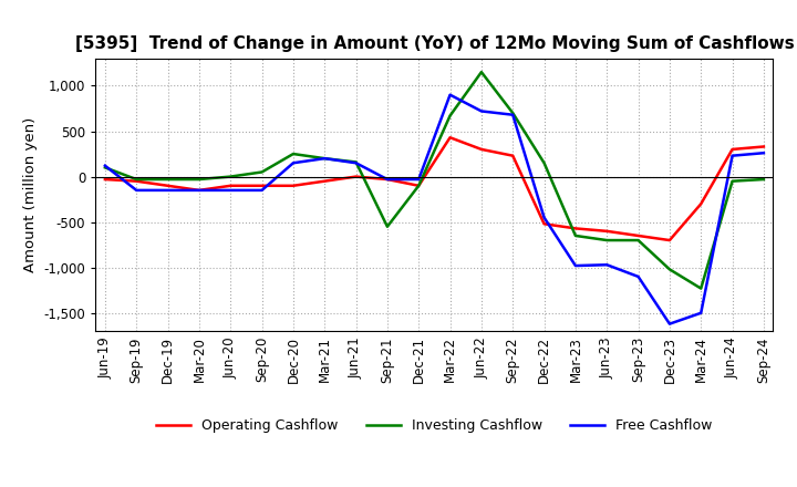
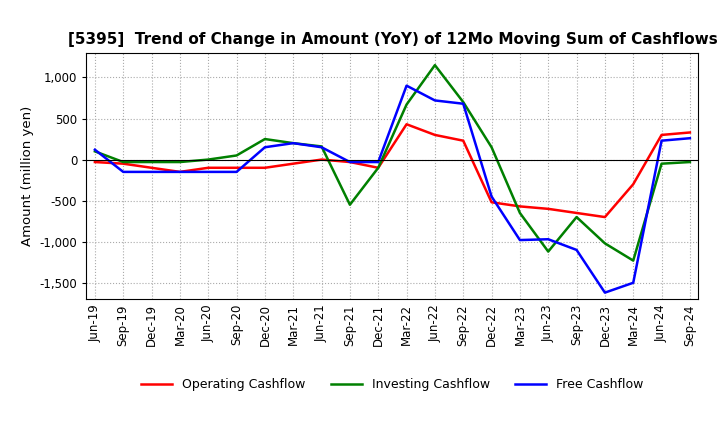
Investing Cashflow/Jun-23: -700 -> -1,120
